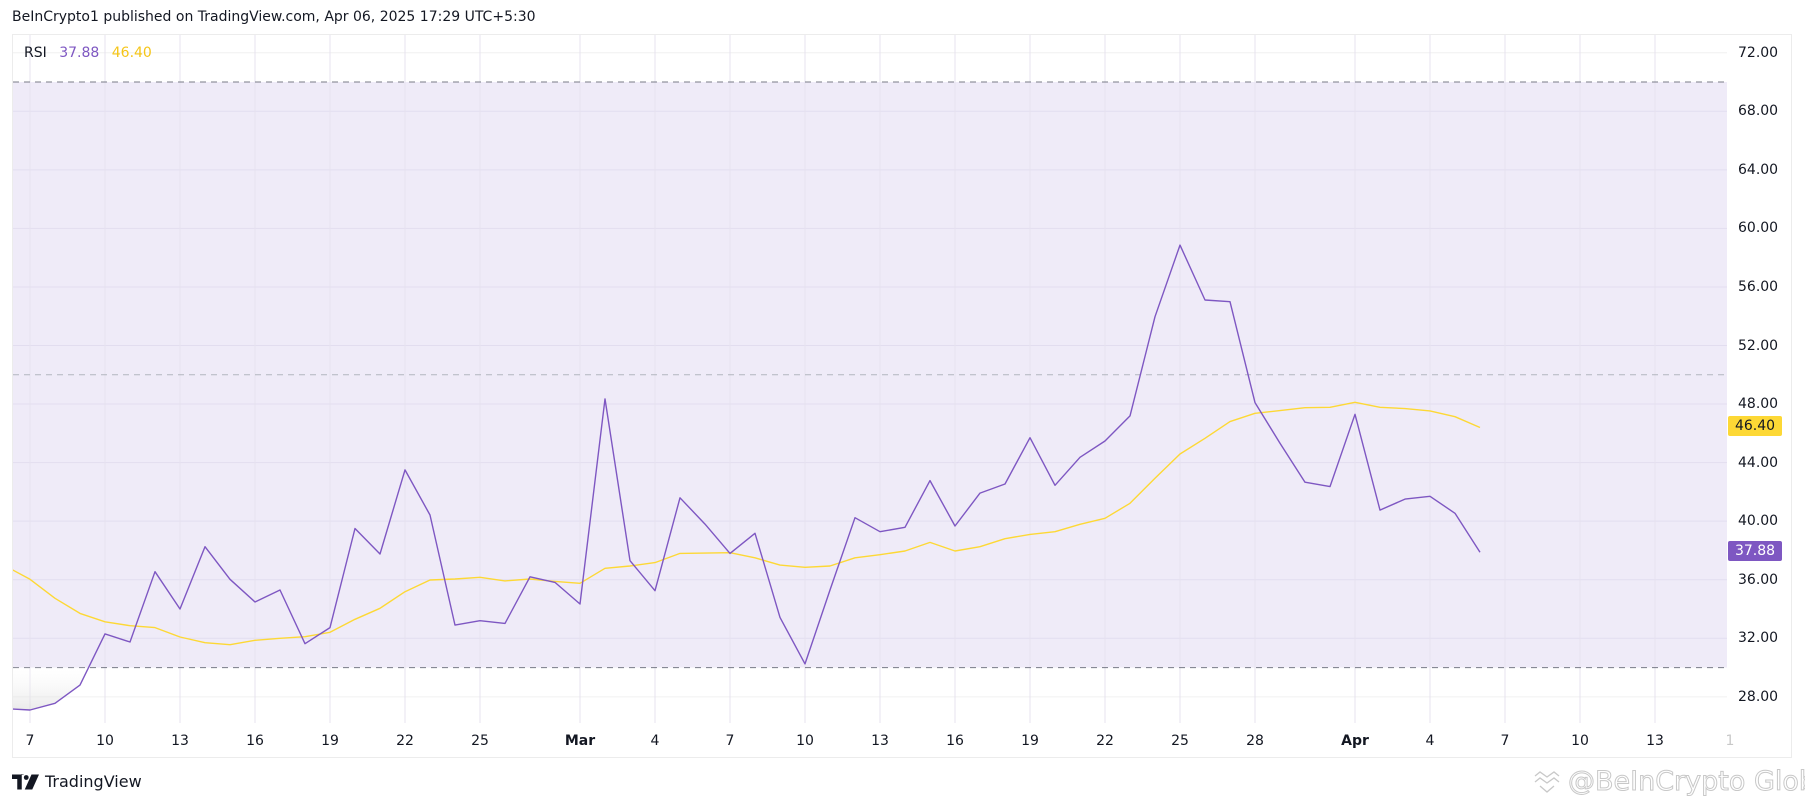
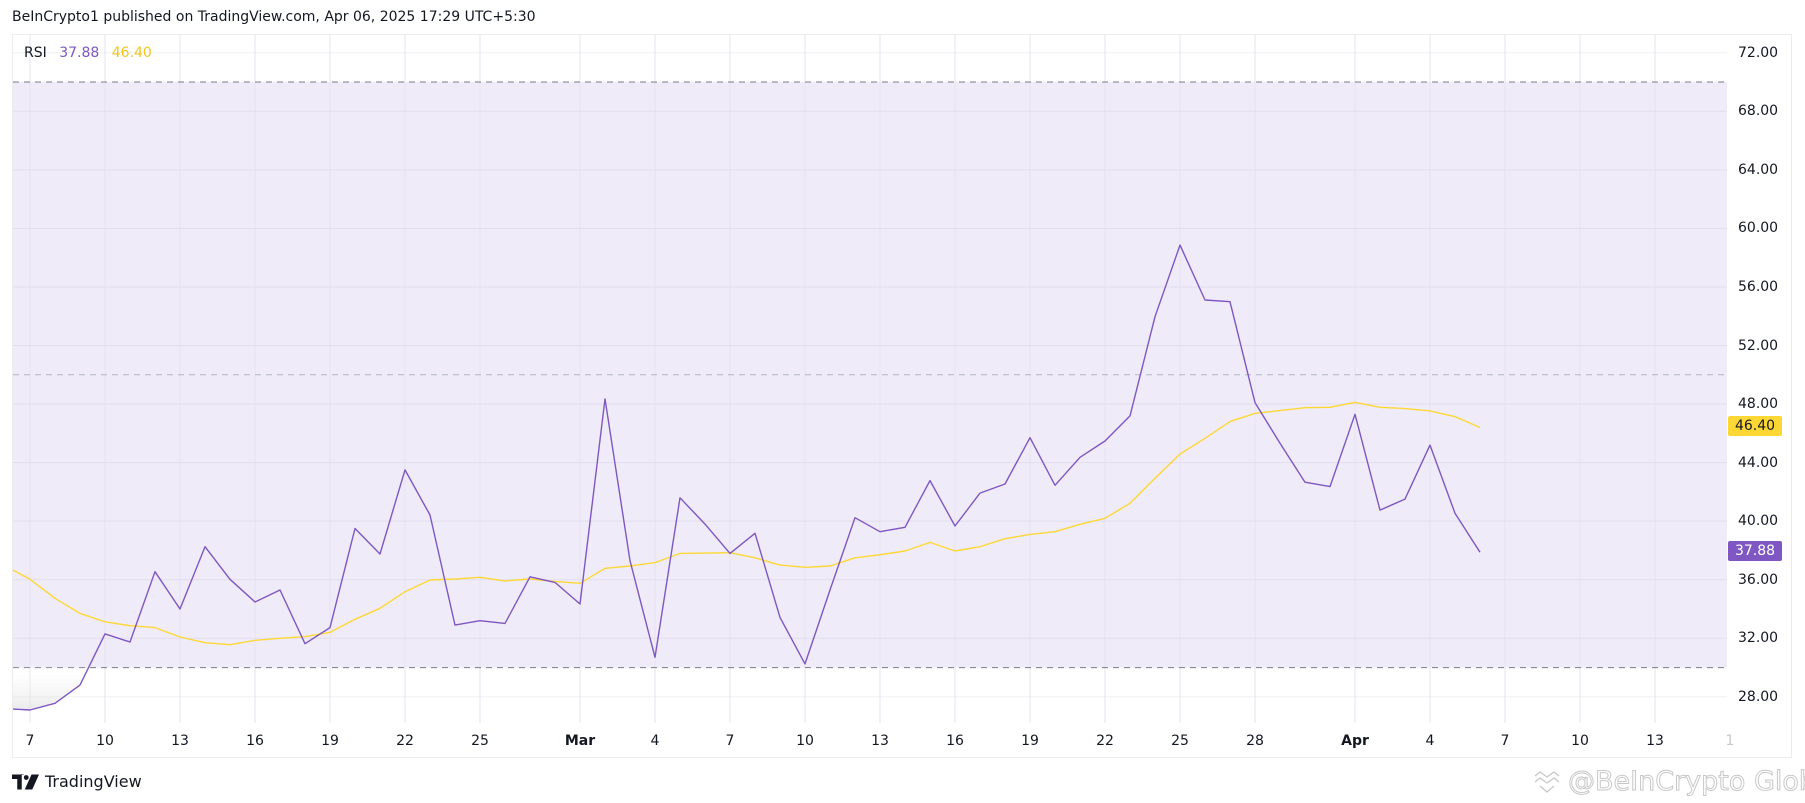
RSI/Mar 4: 35.2 -> 30.7
RSI/Apr 4: 41.7 -> 45.2
